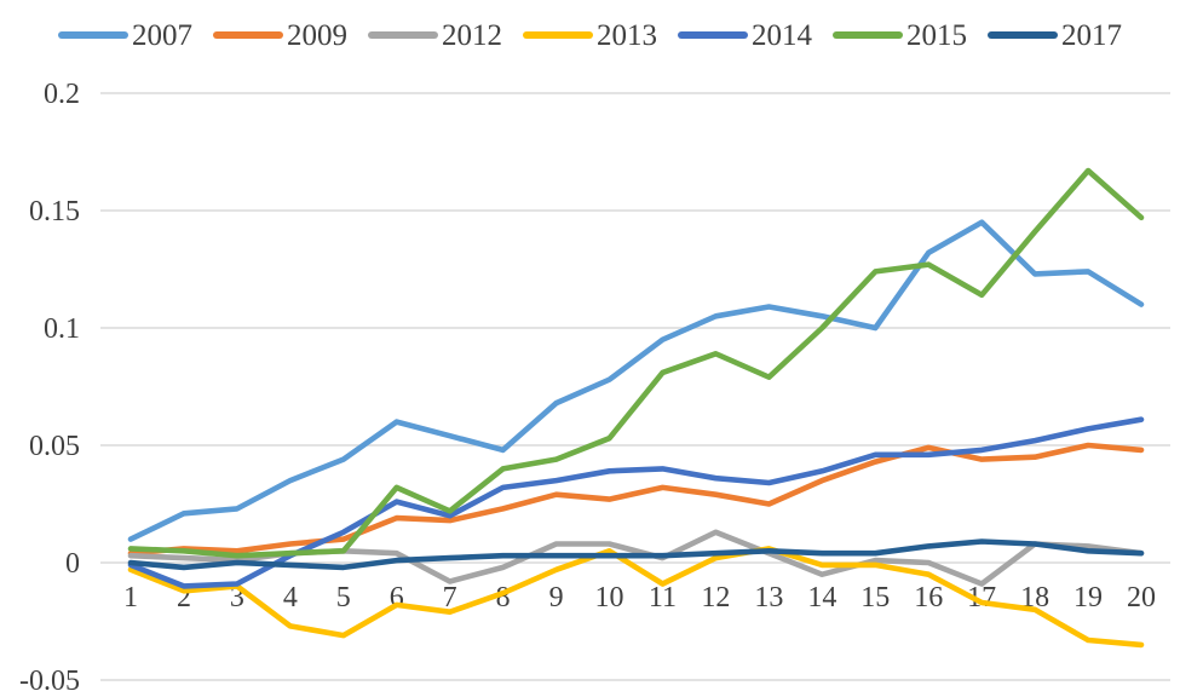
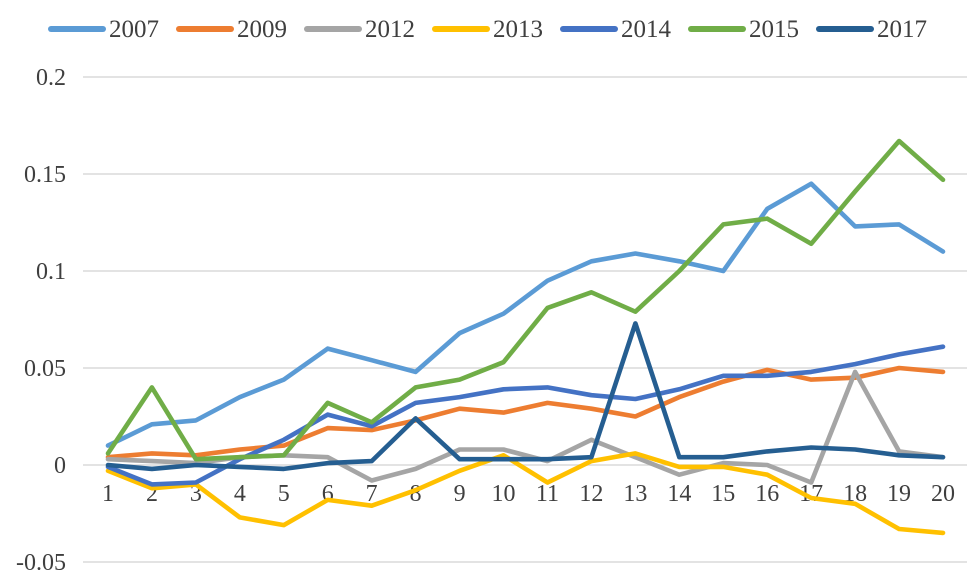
2015/2: 0.005 -> 0.040
2017/8: 0.003 -> 0.024
2017/13: 0.005 -> 0.073
2012/18: 0.008 -> 0.048
